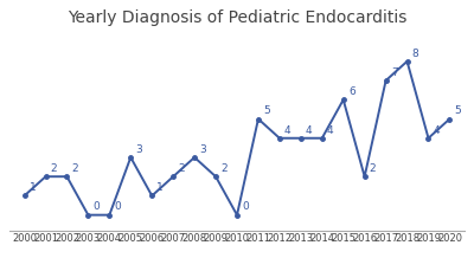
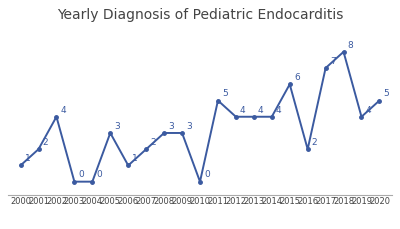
2002: 2 -> 4
2009: 2 -> 3
